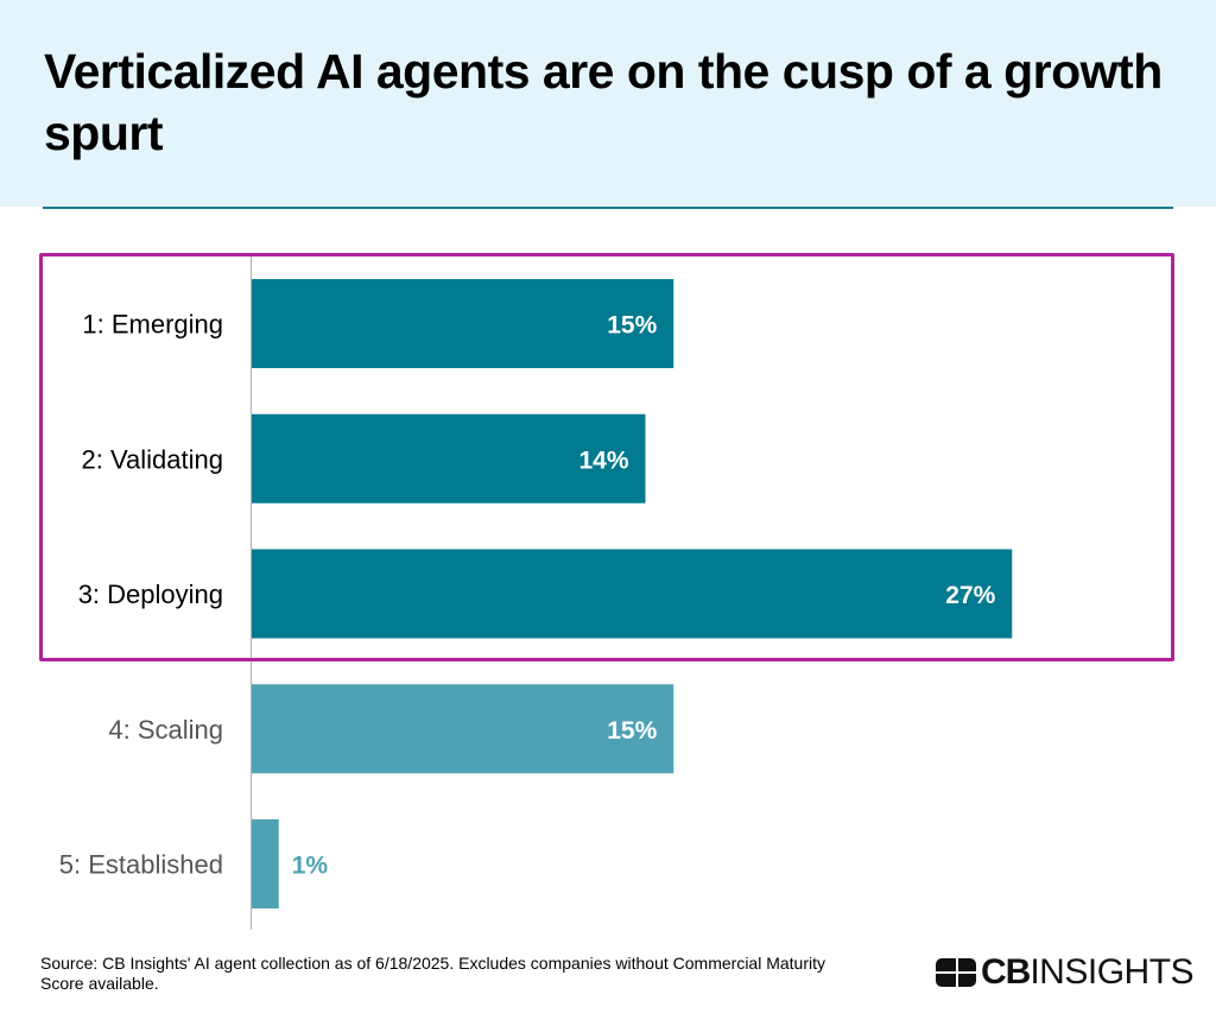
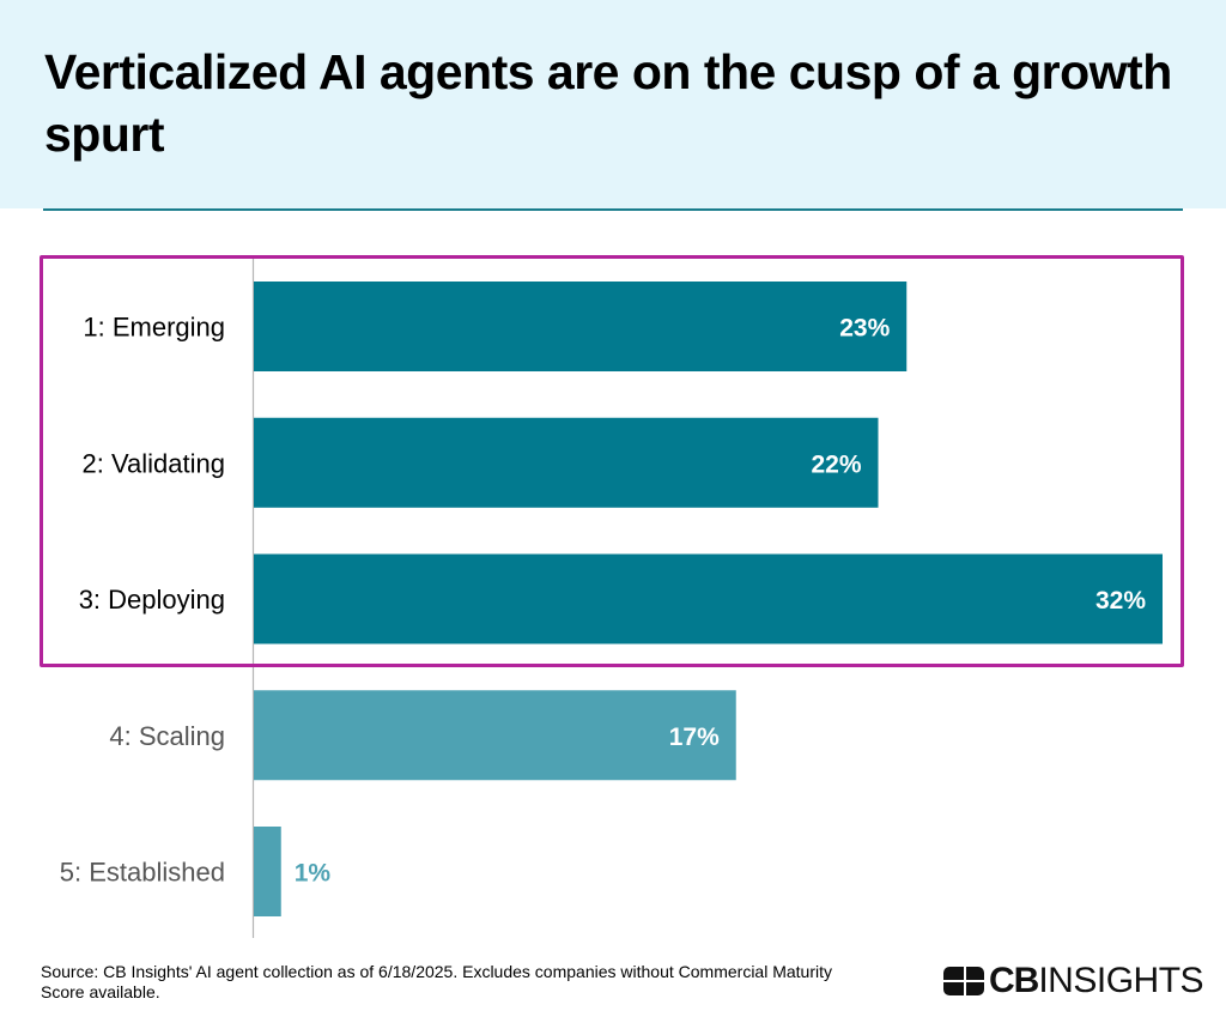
1: Emerging: 15% -> 23%
2: Validating: 14% -> 22%
3: Deploying: 27% -> 32%
4: Scaling: 15% -> 17%
